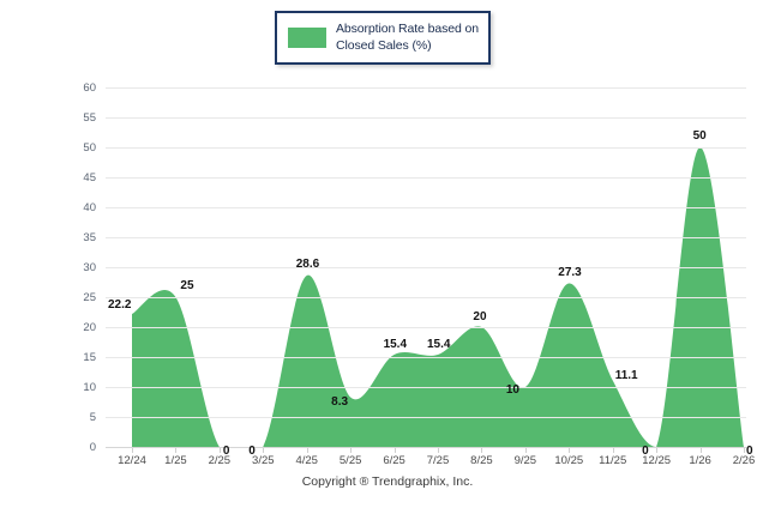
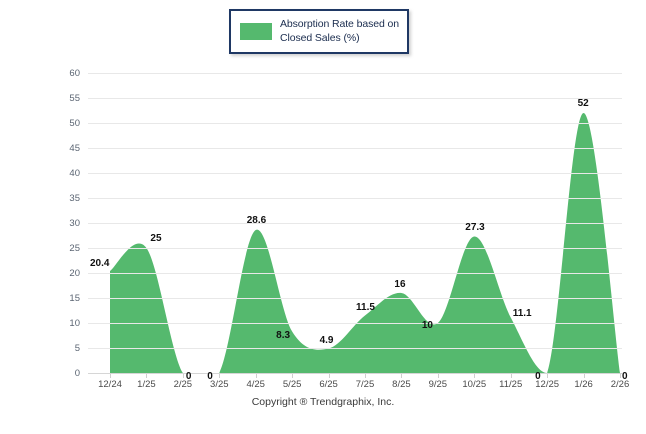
12/24: 22.2 -> 20.4
6/25: 15.4 -> 4.9
7/25: 15.4 -> 11.5
8/25: 20 -> 16
1/26: 50 -> 52
